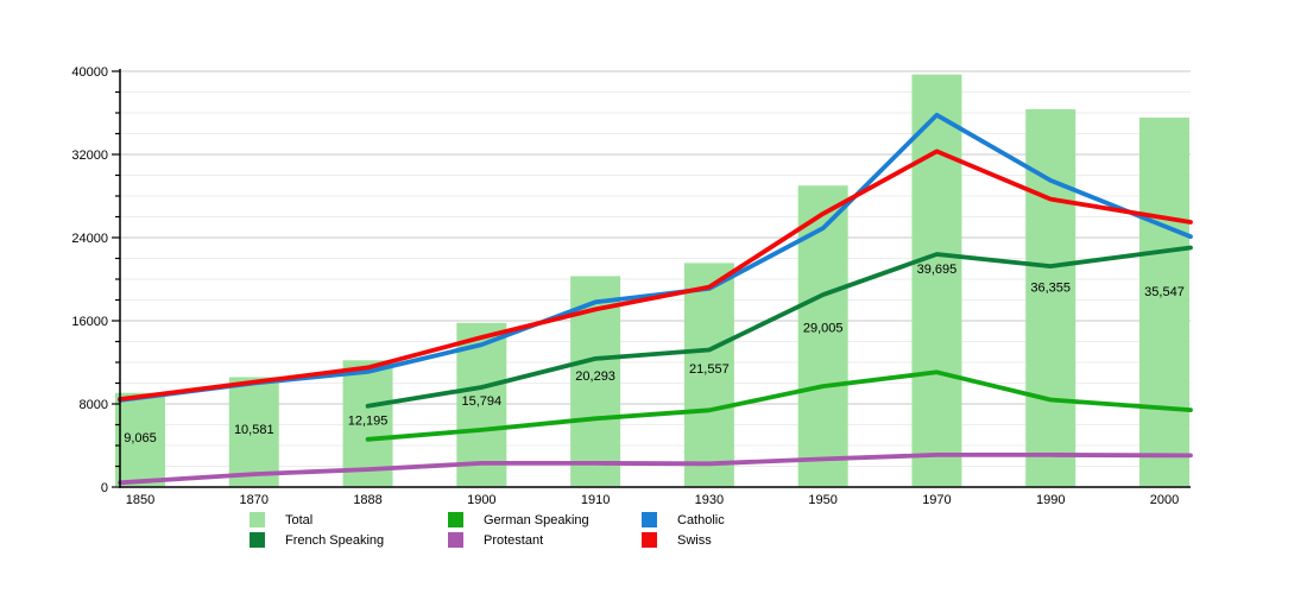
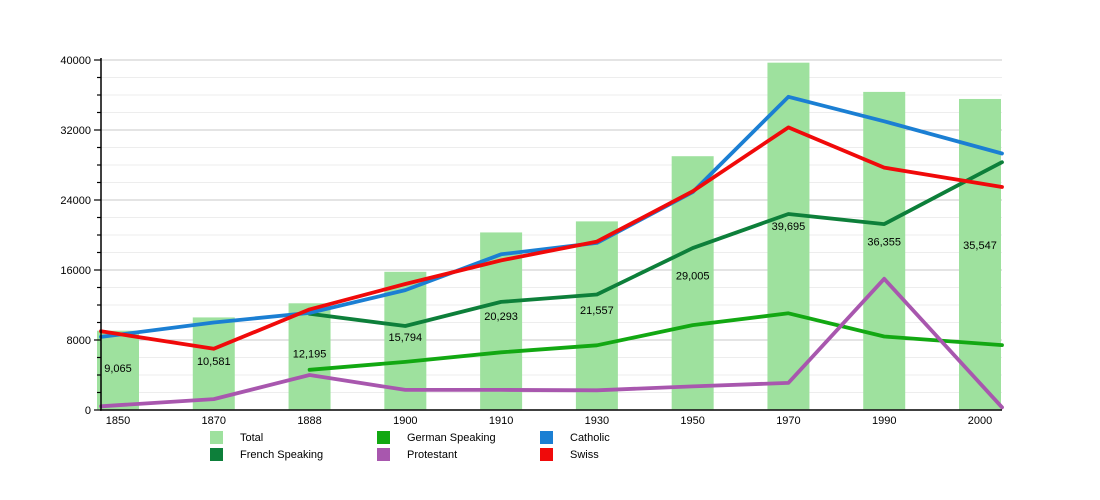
Swiss/1870: 10000 -> 7000
French Speaking/1888: 8000 -> 11000
Protestant/1888: 2000 -> 4000
Swiss/1950: 26000 -> 25000
Protestant/1990: 3000 -> 15000
Catholic/1990: 30000 -> 33000
French Speaking/2000: 23000 -> 27000
Catholic/2000: 25000 -> 30000
